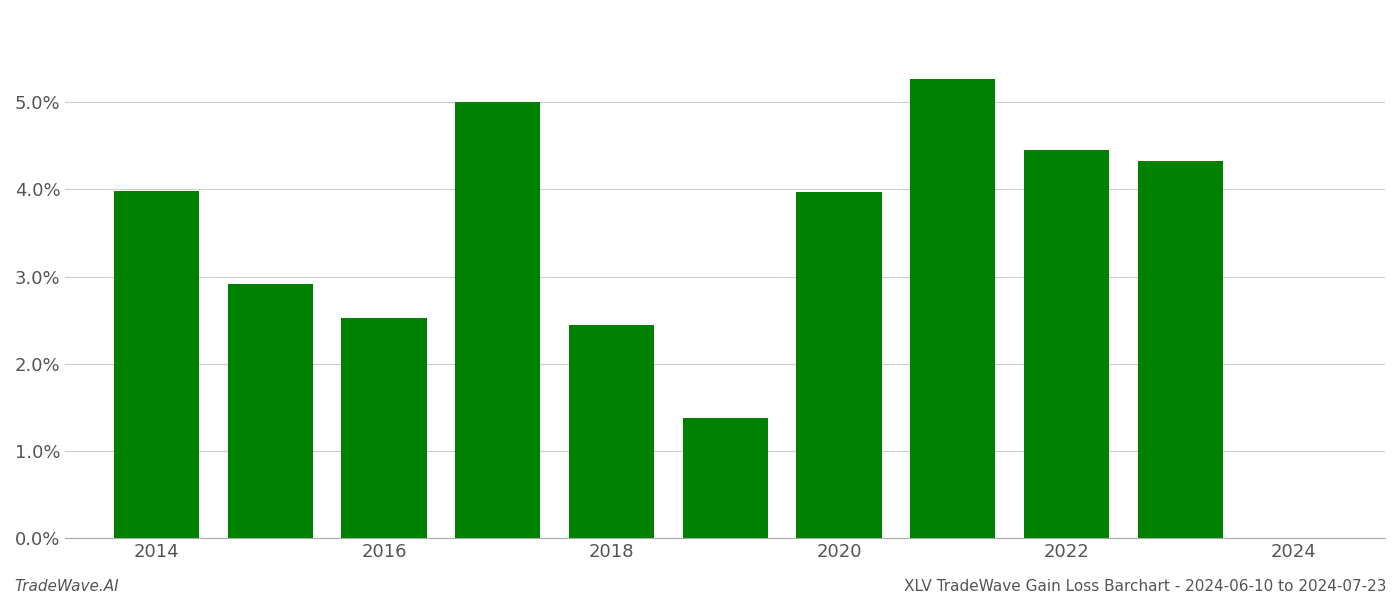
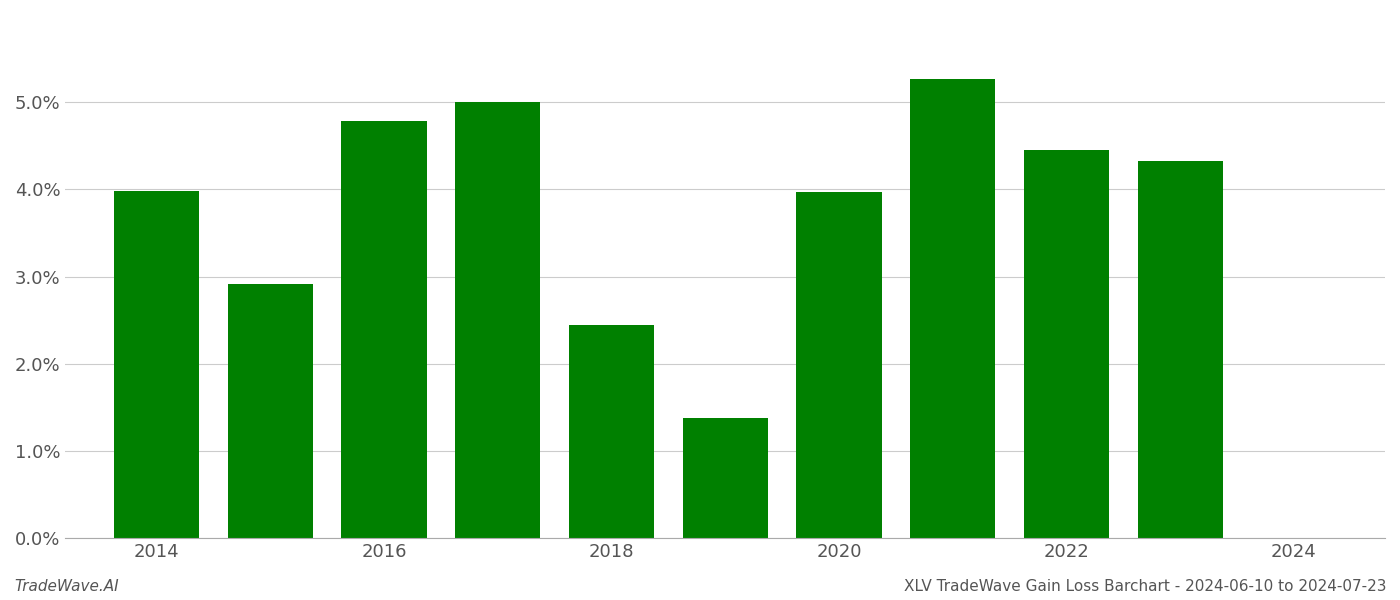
2016: 2.52% -> 4.78%
